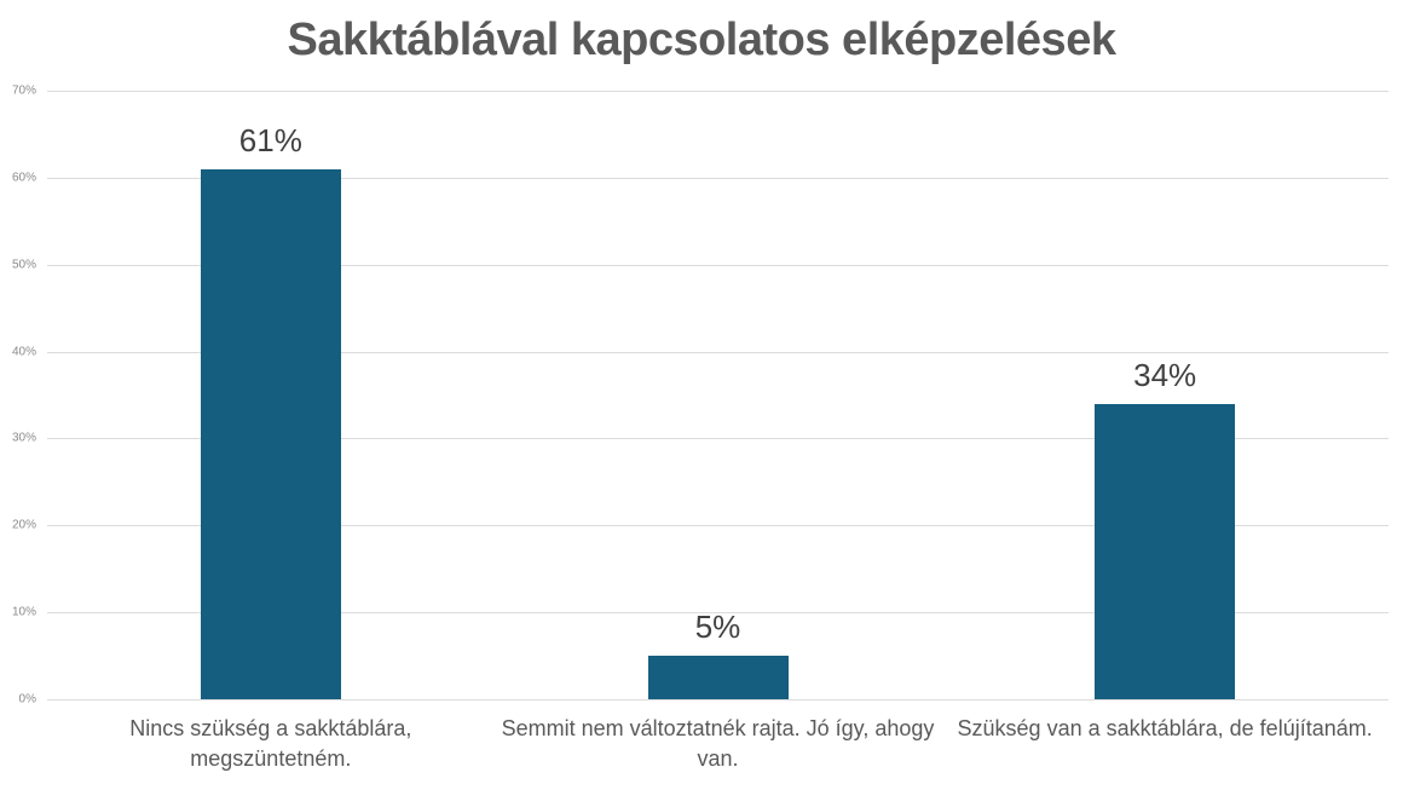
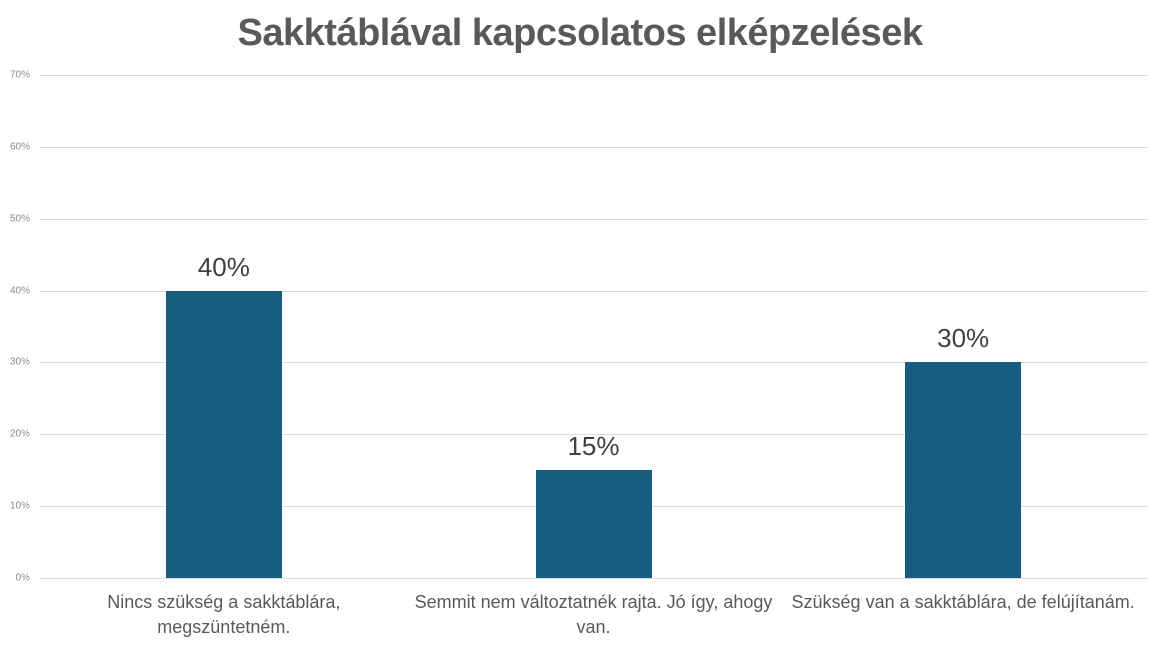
Nincs szükség a sakktáblára, megszüntetném.: 61% -> 40%
Semmit nem változtatnék rajta. Jó így, ahogy van.: 5% -> 15%
Szükség van a sakktáblára, de felújítanám.: 34% -> 30%
